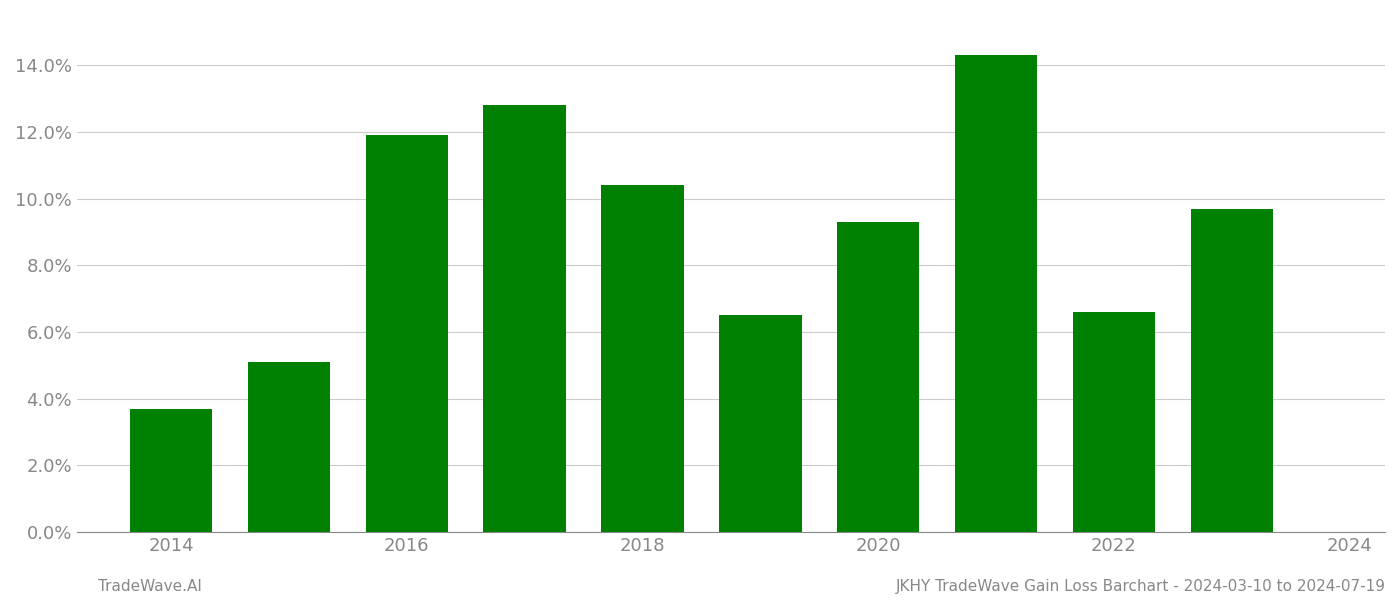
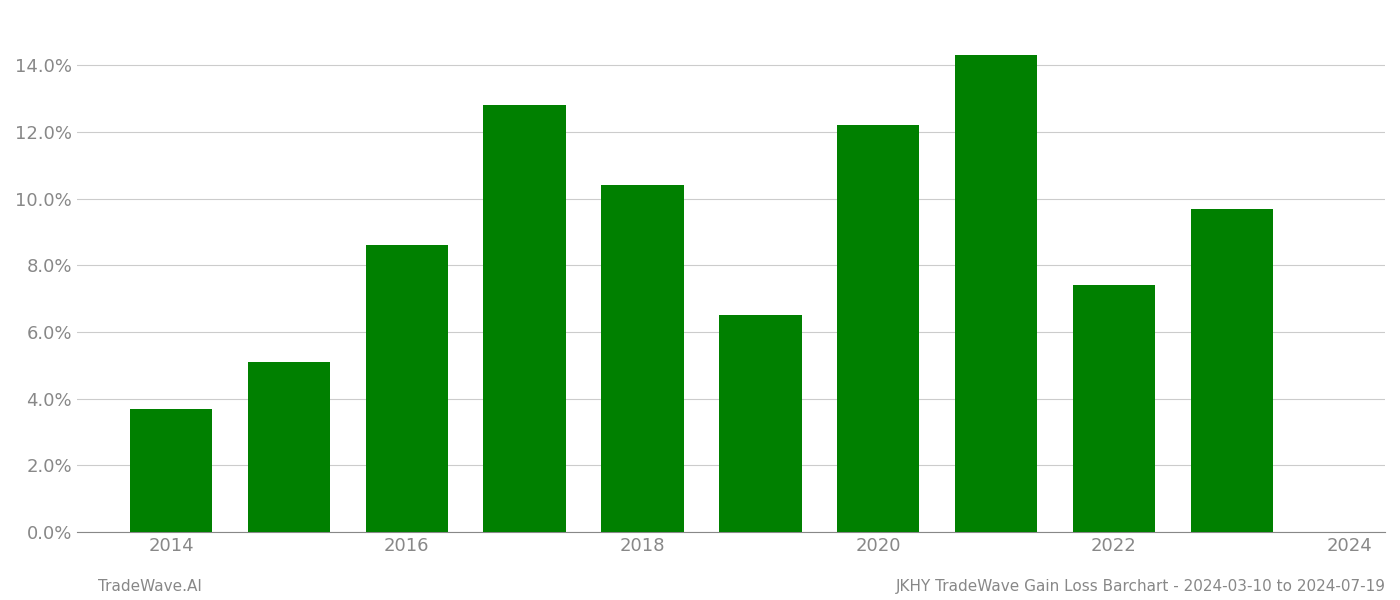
2016: 11.9% -> 8.6%
2020: 9.3% -> 12.2%
2022: 6.6% -> 7.4%
